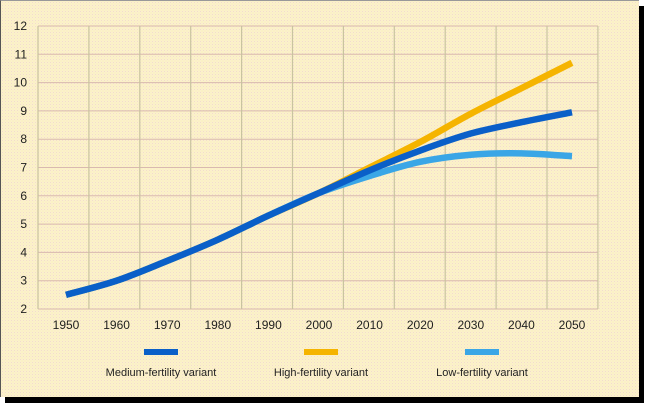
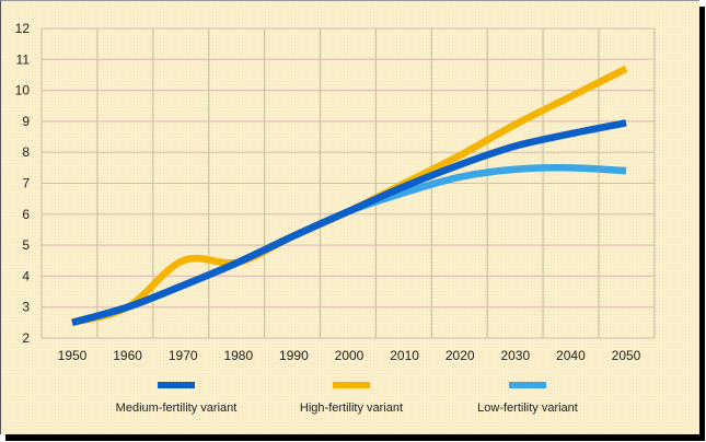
High-fertility variant/1970: 3.7 -> 4.5
